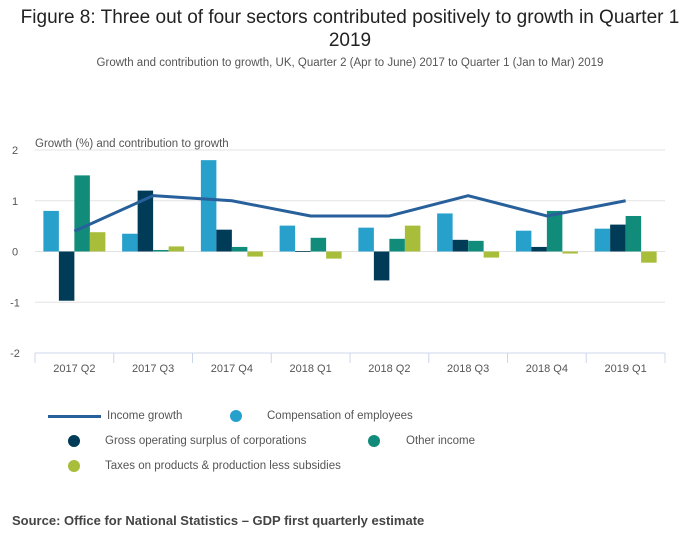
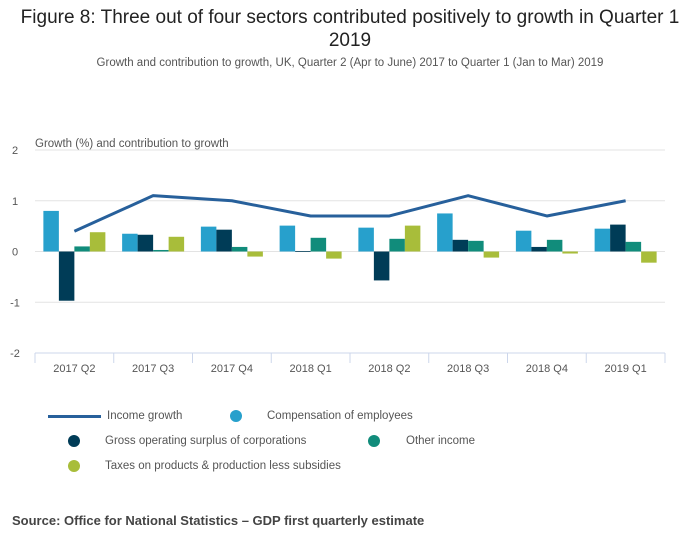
Other income/2017 Q2: 1.5 -> 0.1
Gross operating surplus of corporations/2017 Q3: 1.2 -> 0.3
Taxes on products & production less subsidies/2017 Q3: 0.1 -> 0.3
Compensation of employees/2017 Q4: 1.8 -> 0.5
Other income/2018 Q4: 0.8 -> 0.2
Other income/2019 Q1: 0.7 -> 0.2
